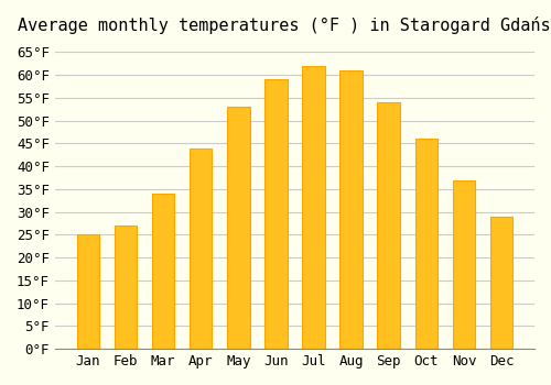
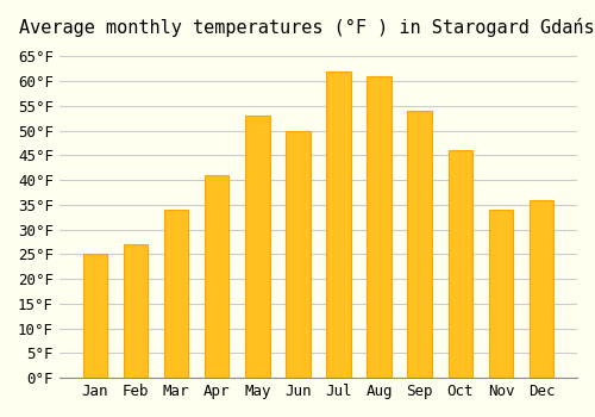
Apr: 44°F -> 41°F
Jun: 59°F -> 50°F
Nov: 37°F -> 34°F
Dec: 29°F -> 36°F
